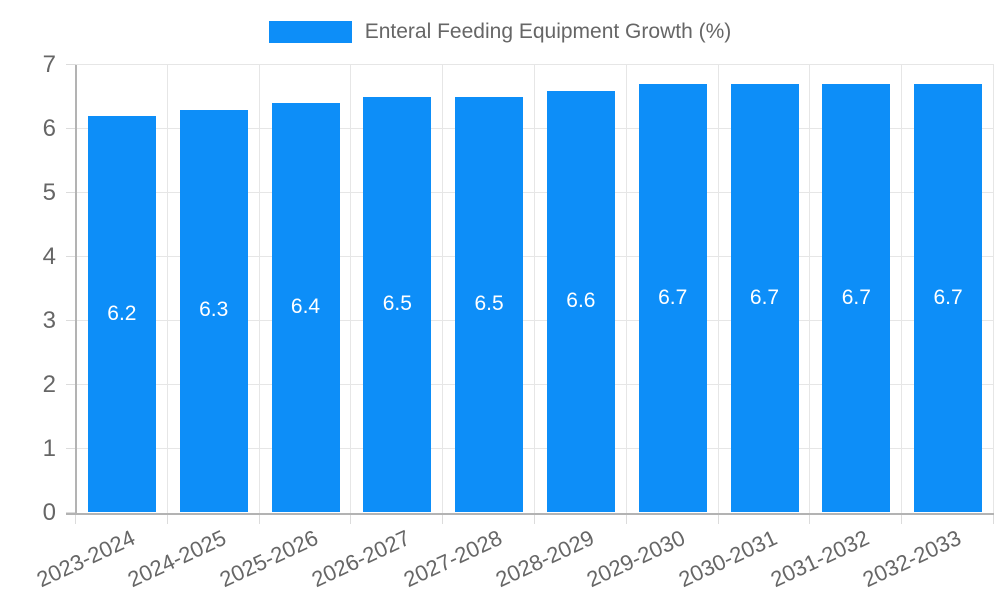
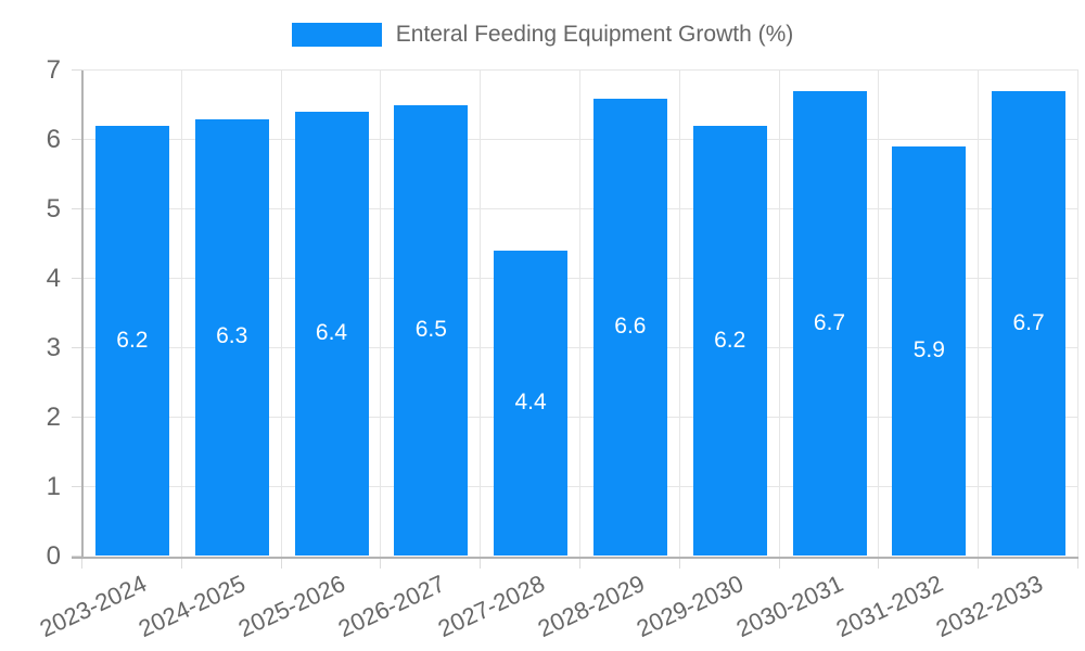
2027-2028: 6.5 -> 4.4
2029-2030: 6.7 -> 6.2
2031-2032: 6.7 -> 5.9
